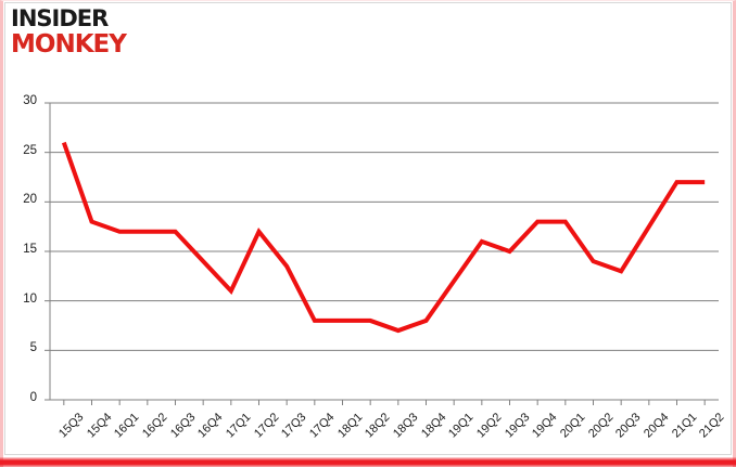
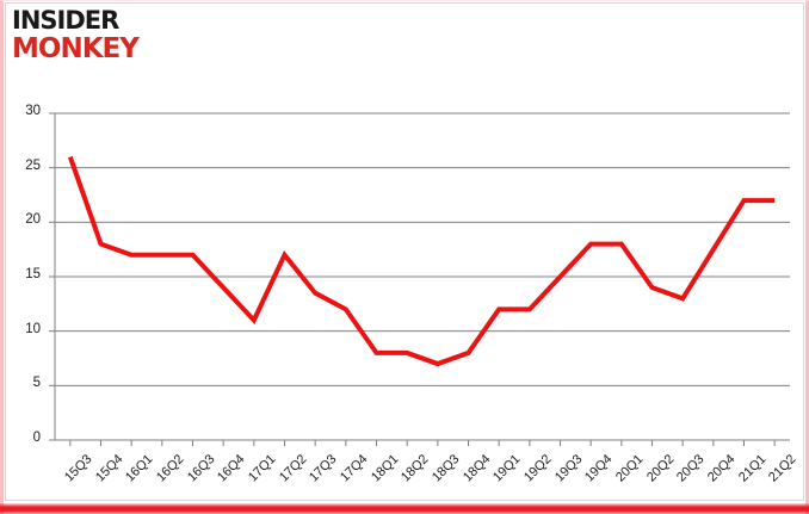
17Q4: 8 -> 12
19Q2: 16 -> 12
